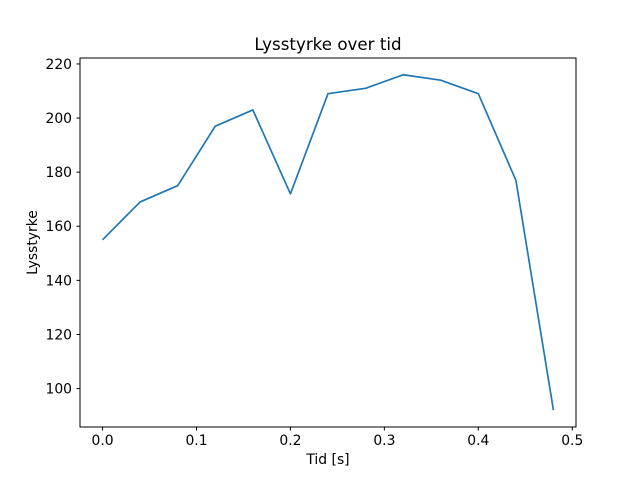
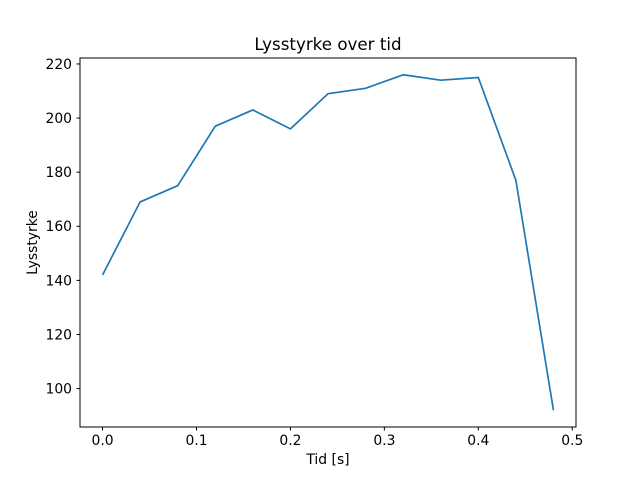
0.0: 155 -> 142
0.2: 172 -> 196
0.4: 209 -> 215
